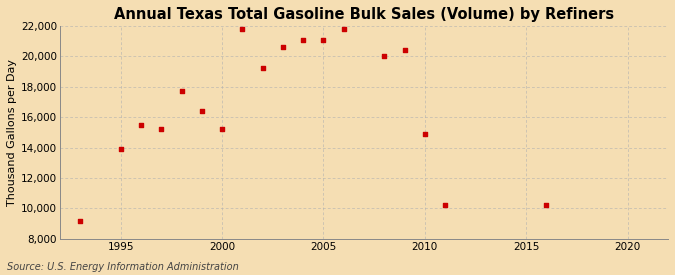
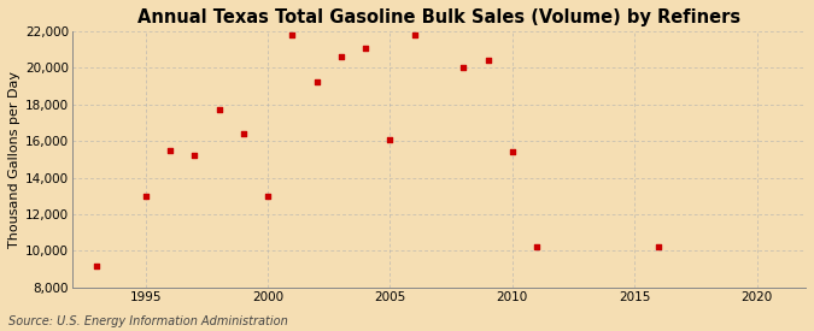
1995: 13,900 -> 13,000
2000: 15,200 -> 13,000
2005: 21,000 -> 16,100
2010: 14,900 -> 15,400
